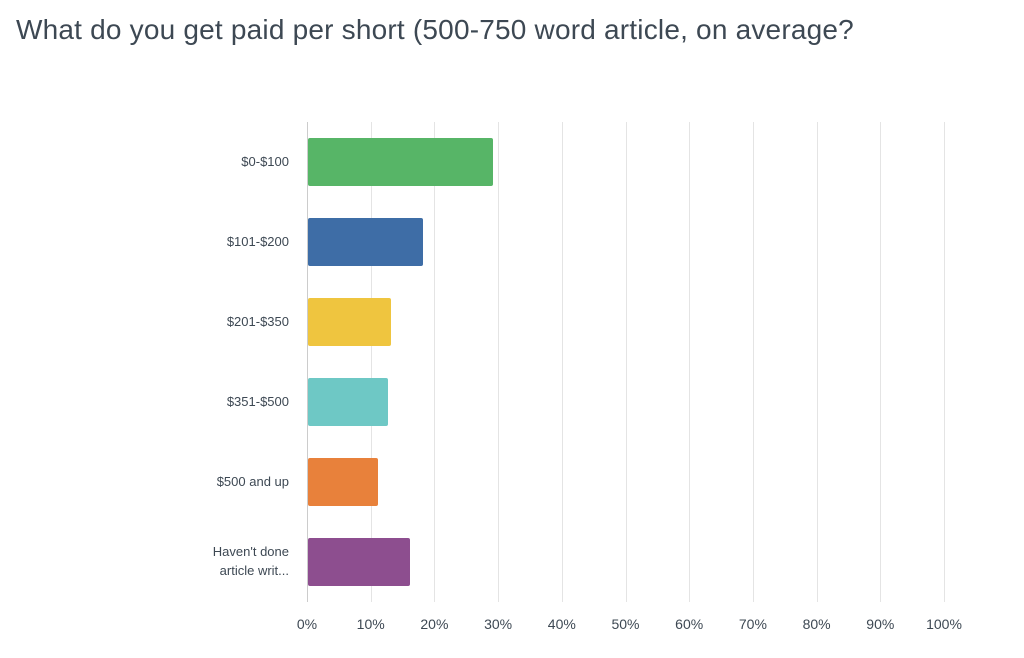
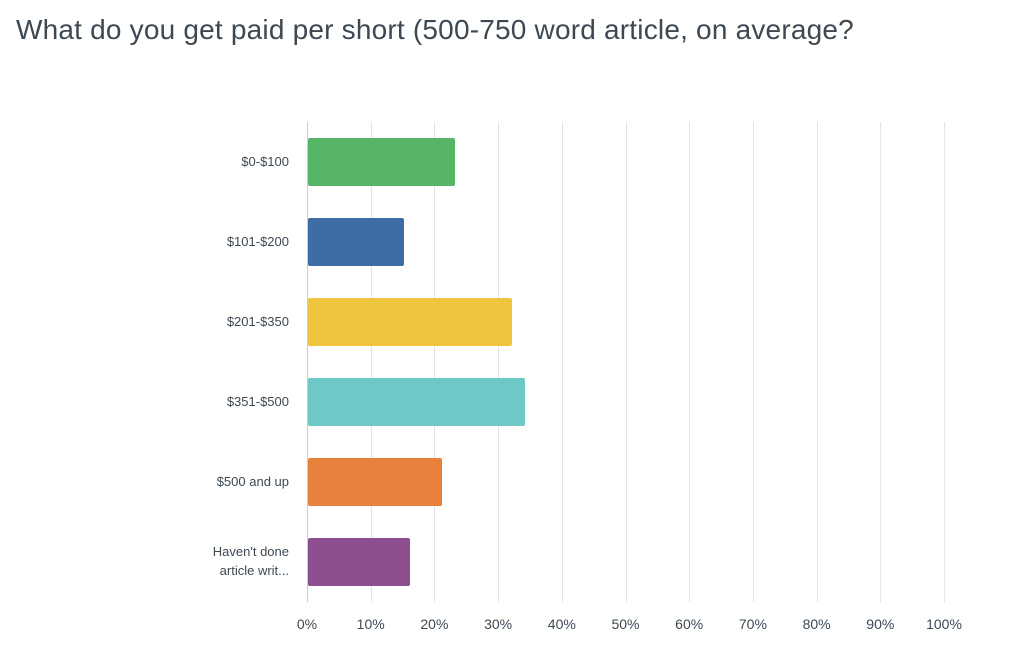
$0-$100: 29% -> 23%
$101-$200: 18% -> 15%
$201-$350: 13% -> 32%
$351-$500: 12% -> 34%
$500 and up: 11% -> 21%
